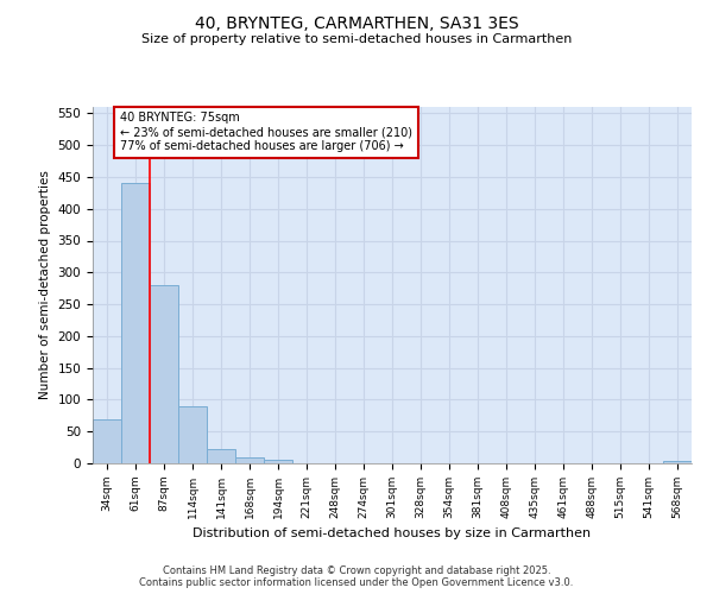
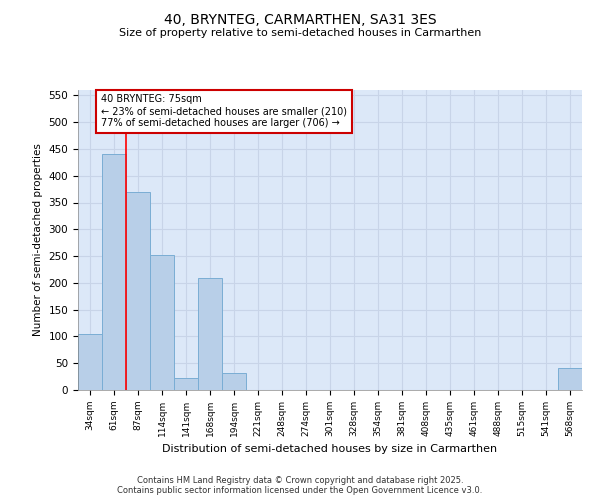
34sqm: 70 -> 104
87sqm: 280 -> 370
114sqm: 90 -> 252
168sqm: 10 -> 210
194sqm: 5 -> 32
568sqm: 4 -> 42
